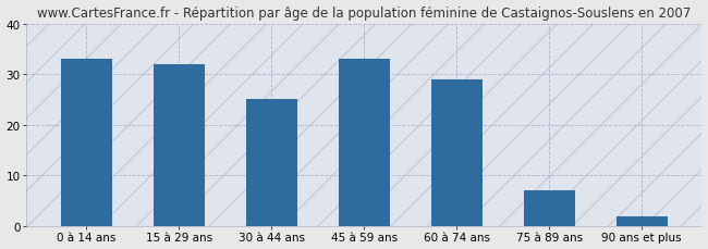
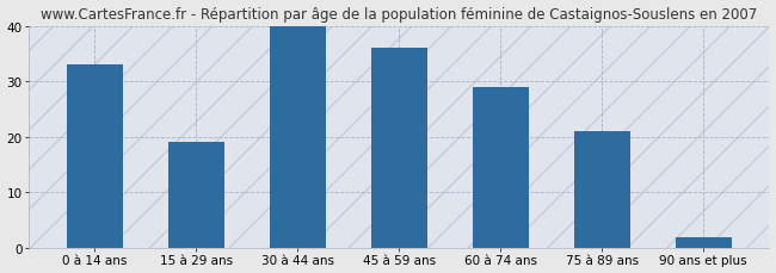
15 à 29 ans: 32 -> 19
30 à 44 ans: 25 -> 40
45 à 59 ans: 33 -> 36
75 à 89 ans: 7 -> 21
